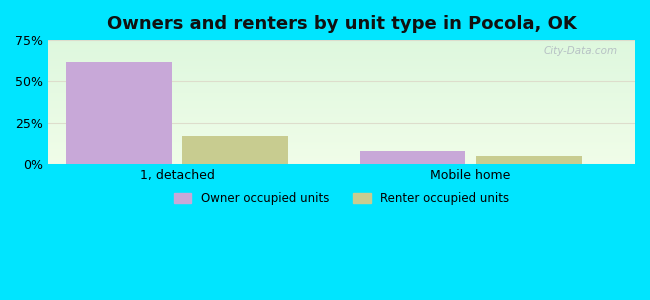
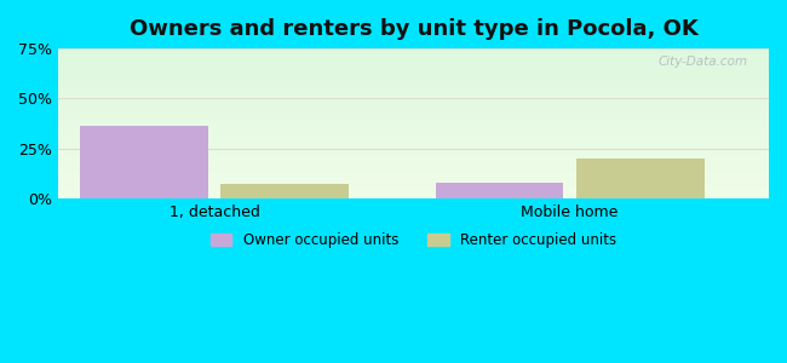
Owner occupied units/1, detached: 62% -> 36%
Renter occupied units/1, detached: 17% -> 7%
Renter occupied units/Mobile home: 5% -> 20%
